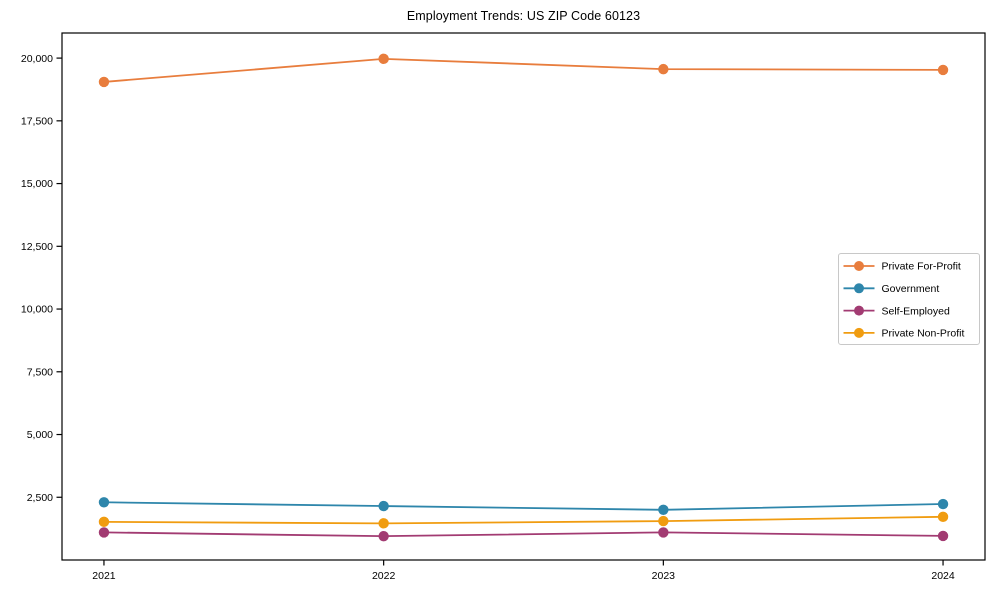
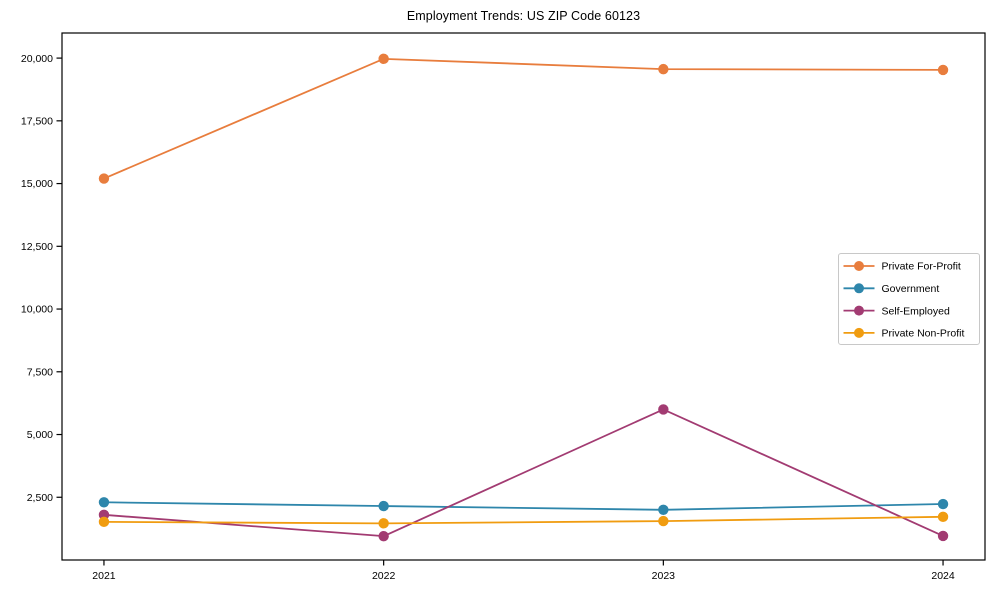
Private For-Profit/2021: 19000 -> 15200
Self-Employed/2021: 1100 -> 1800
Self-Employed/2023: 1100 -> 6000
